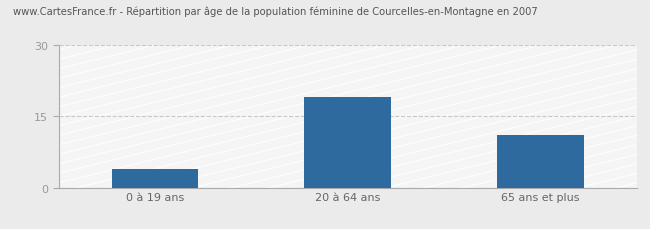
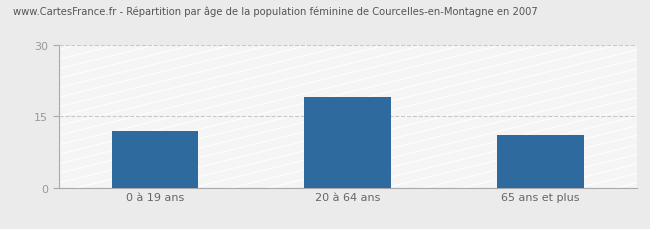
0 à 19 ans: 4 -> 12
